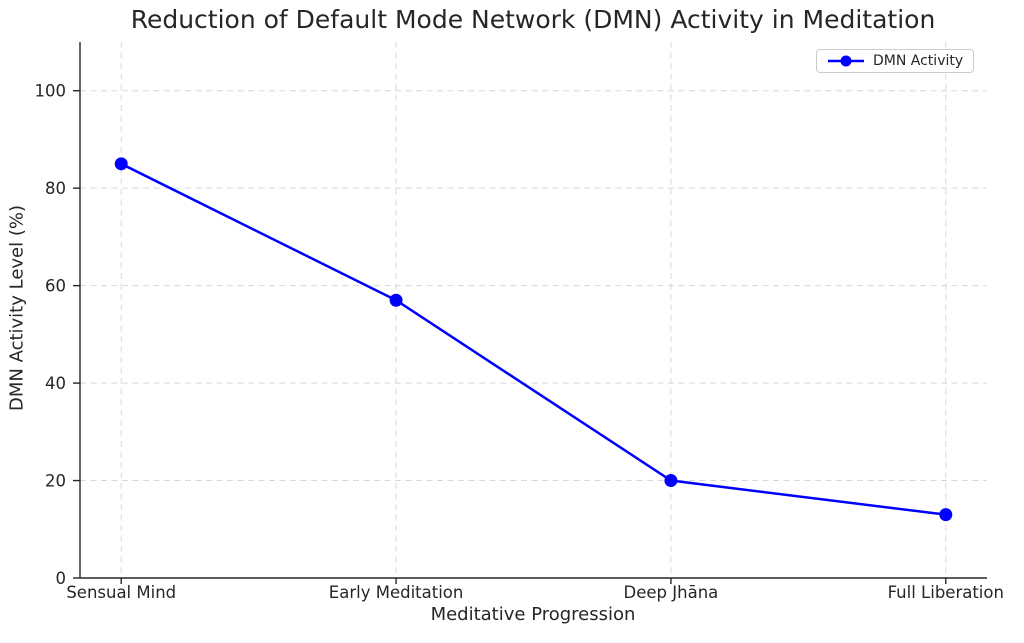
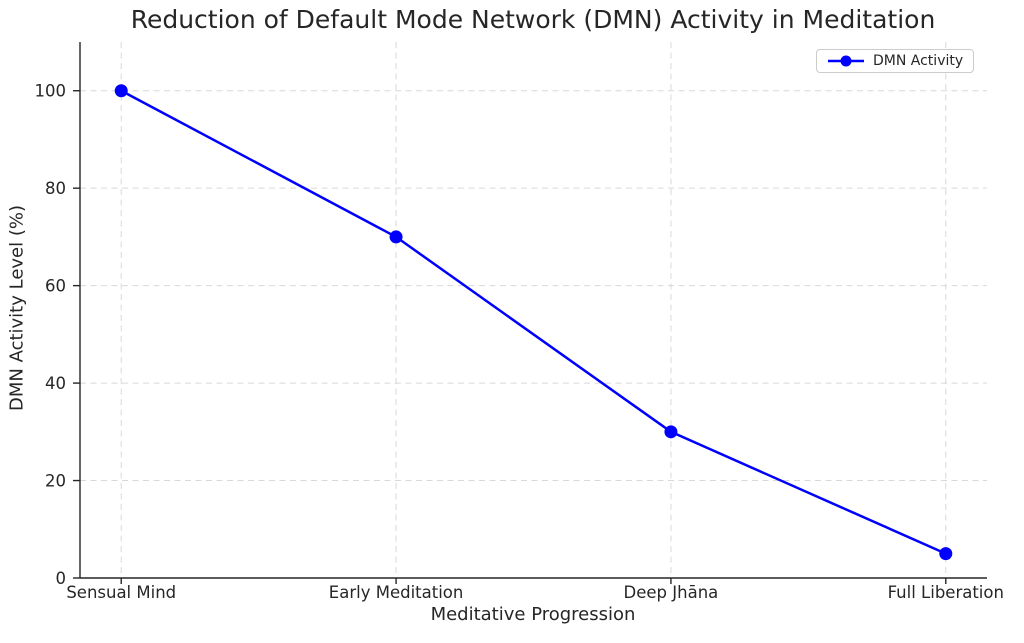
Sensual Mind: 85 -> 100
Early Meditation: 57 -> 70
Deep Jhāna: 20 -> 30
Full Liberation: 13 -> 5
